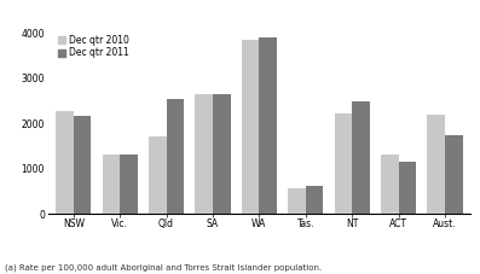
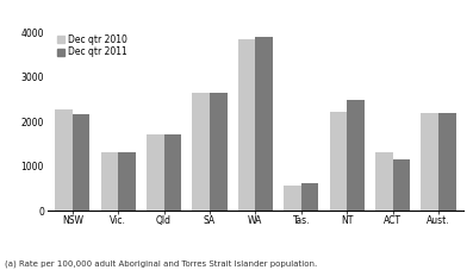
Dec qtr 2011/Qld: 2550 -> 1700
Dec qtr 2011/Aust.: 1750 -> 2200
